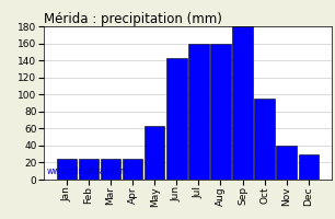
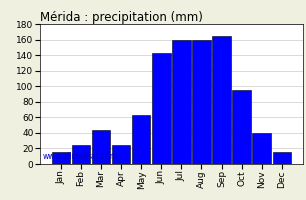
Jan: 25 -> 16
Mar: 25 -> 44
Sep: 180 -> 164
Dec: 30 -> 16
